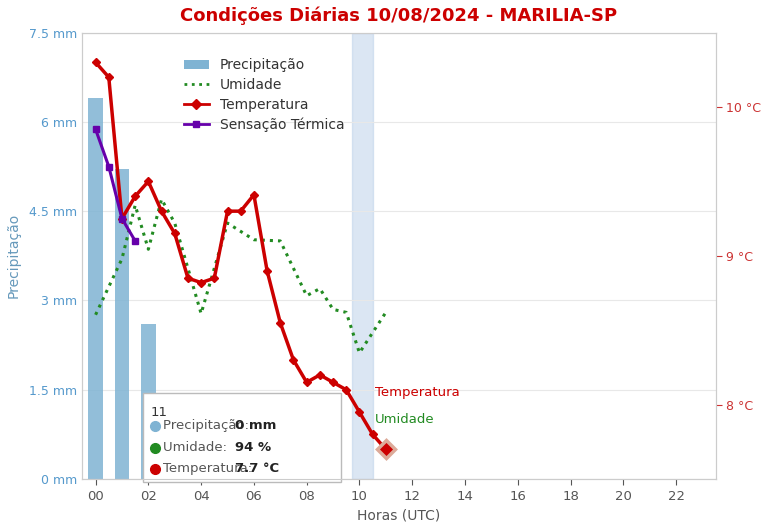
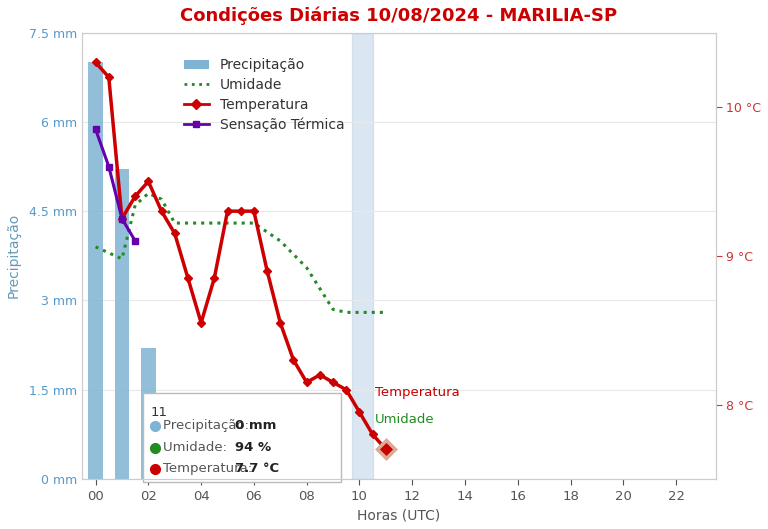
Precipitação/00: 6.4 mm -> 7.0 mm
Umidade/00: 2.76 mm -> 3.90 mm
Precipitação/02: 2.6 mm -> 2.2 mm
Umidade/02: 3.86 mm -> 4.80 mm
Temperatura/04: 8.82 °C -> 8.55 °C
Umidade/04: 2.78 mm -> 4.30 mm
Temperatura/06: 9.41 °C -> 9.30 °C
Umidade/06: 4.02 mm -> 4.30 mm
Umidade/08: 3.08 mm -> 3.55 mm
Umidade/10: 2.12 mm -> 2.80 mm
